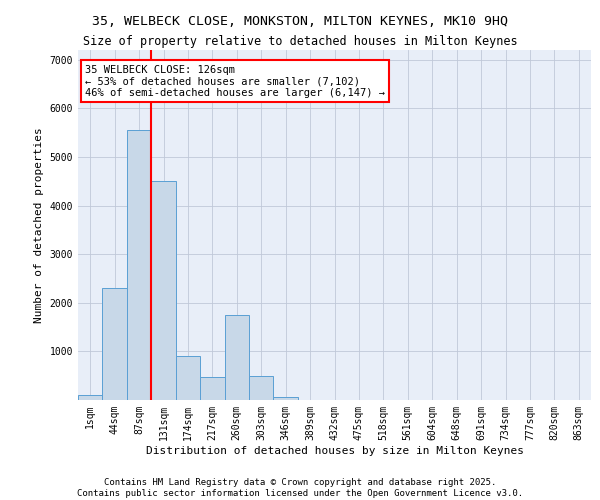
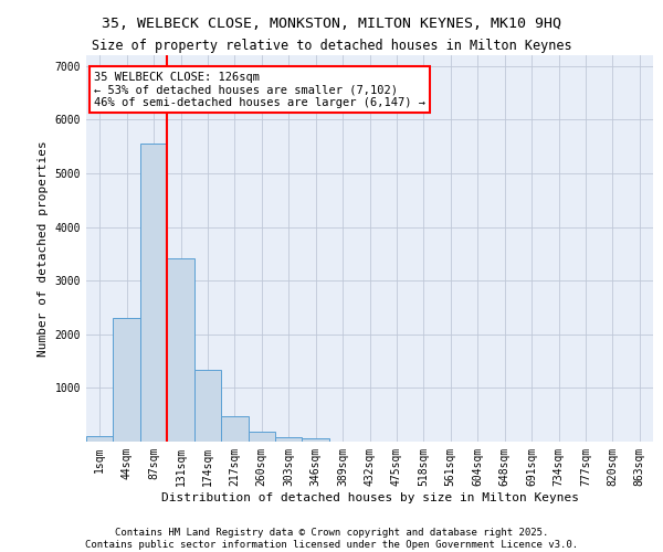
131sqm: 4500 -> 3420
174sqm: 900 -> 1330
260sqm: 1750 -> 180
303sqm: 500 -> 90
